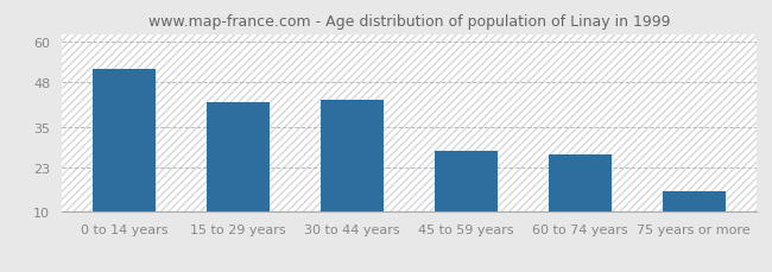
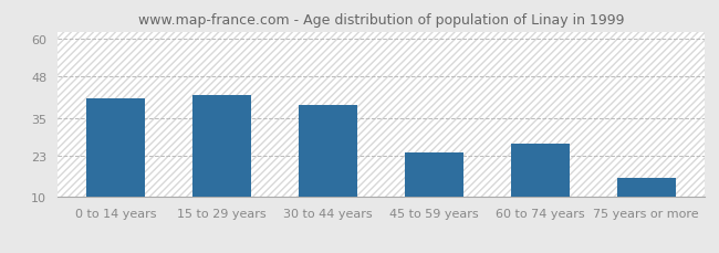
0 to 14 years: 52 -> 41
30 to 44 years: 43 -> 39
45 to 59 years: 28 -> 24
